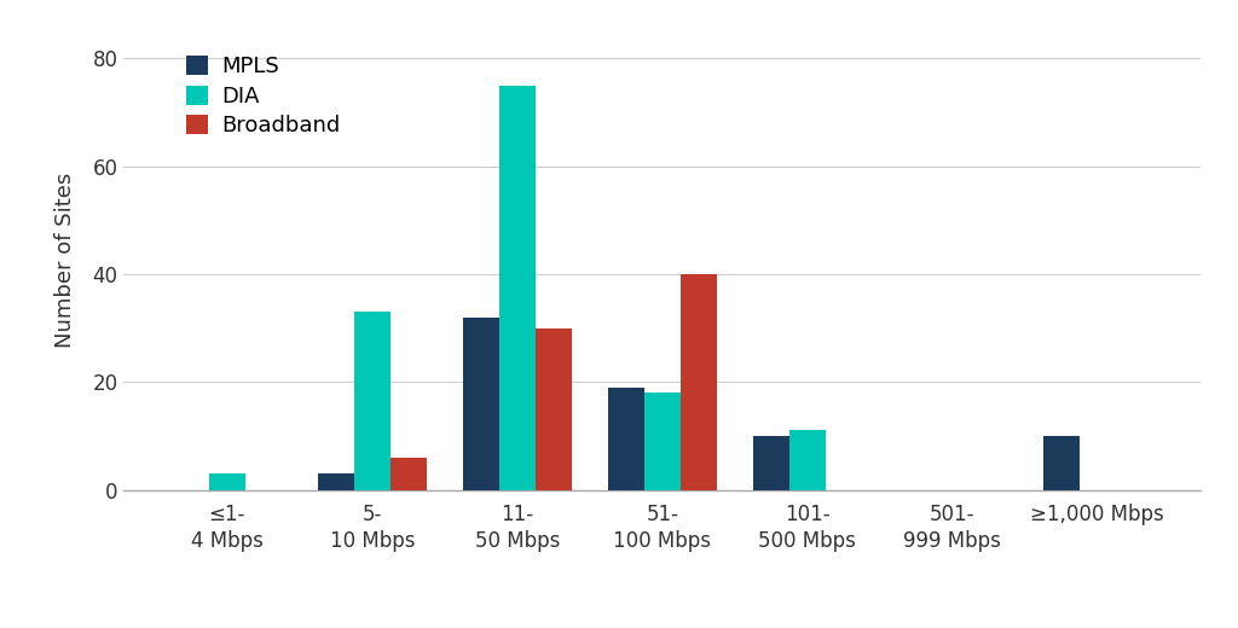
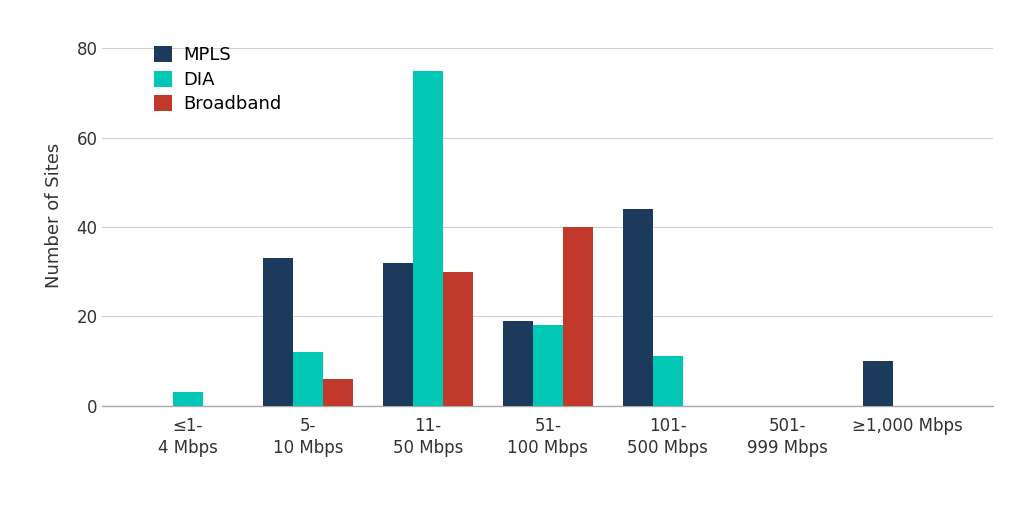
MPLS/5- 10 Mbps: 3 -> 33
DIA/5- 10 Mbps: 33 -> 12
MPLS/101- 500 Mbps: 10 -> 44
